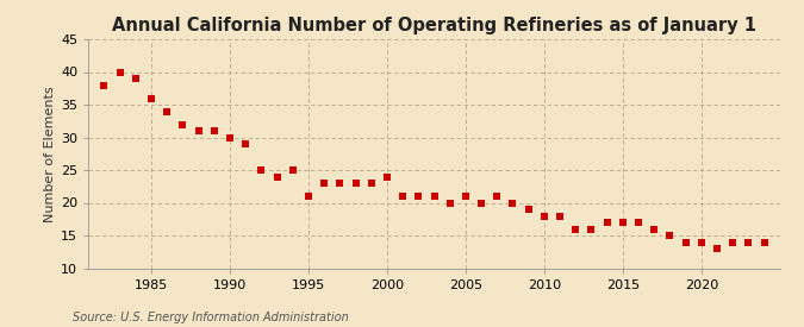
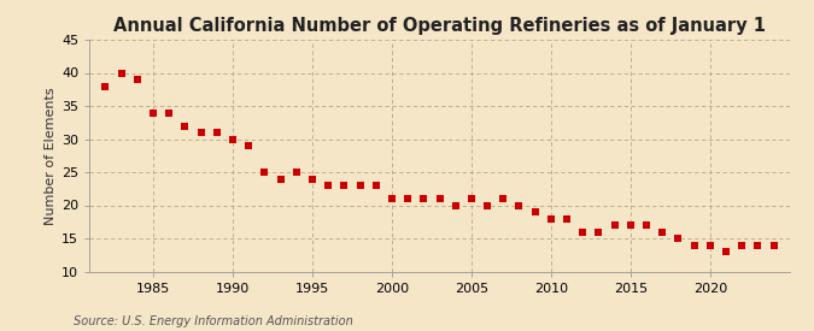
1985: 36 -> 34
1995: 21 -> 24
2000: 24 -> 21
